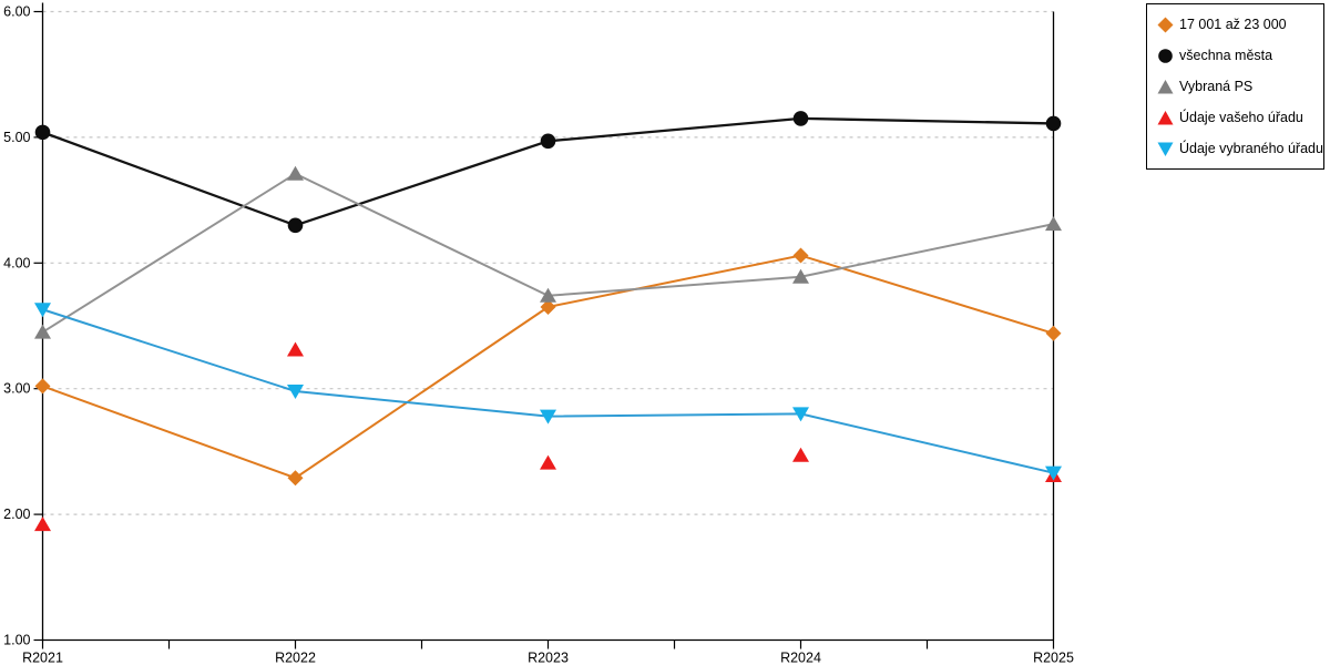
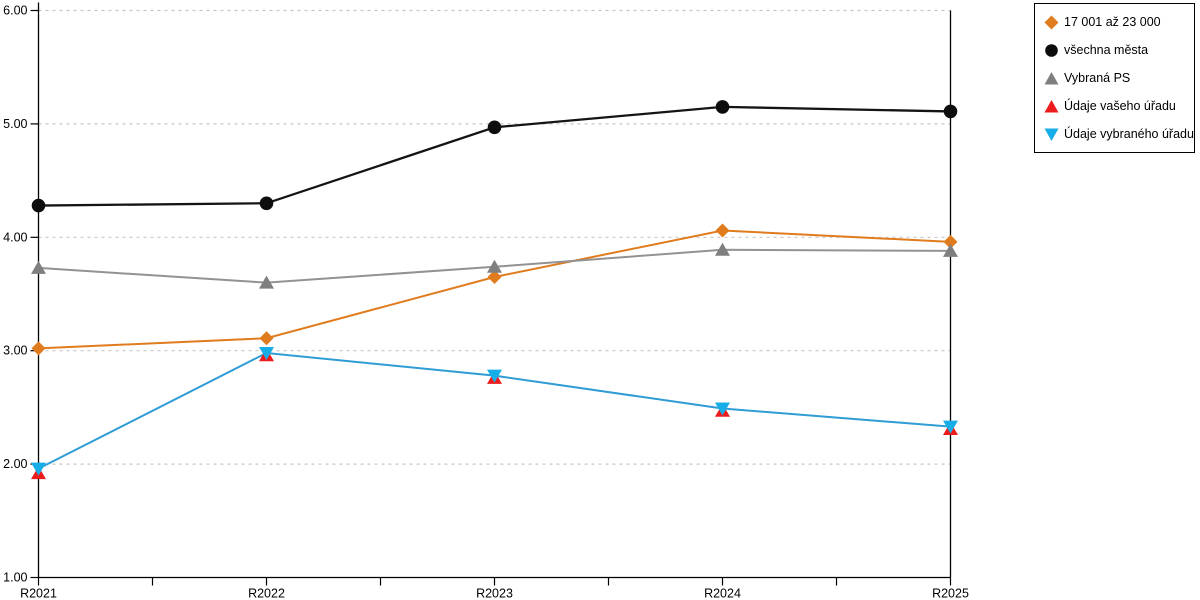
všechna města/R2021: 5.04 -> 4.28
Vybraná PS/R2021: 3.45 -> 3.73
Údaje vybraného úřadu/R2021: 3.63 -> 1.96
17 001 až 23 000/R2022: 2.29 -> 3.11
Vybraná PS/R2022: 4.71 -> 3.60
Údaje vašeho úřadu/R2022: 3.31 -> 2.96
Údaje vašeho úřadu/R2023: 2.41 -> 2.76
Údaje vybraného úřadu/R2024: 2.80 -> 2.49
17 001 až 23 000/R2025: 3.44 -> 3.96
Vybraná PS/R2025: 4.31 -> 3.88
